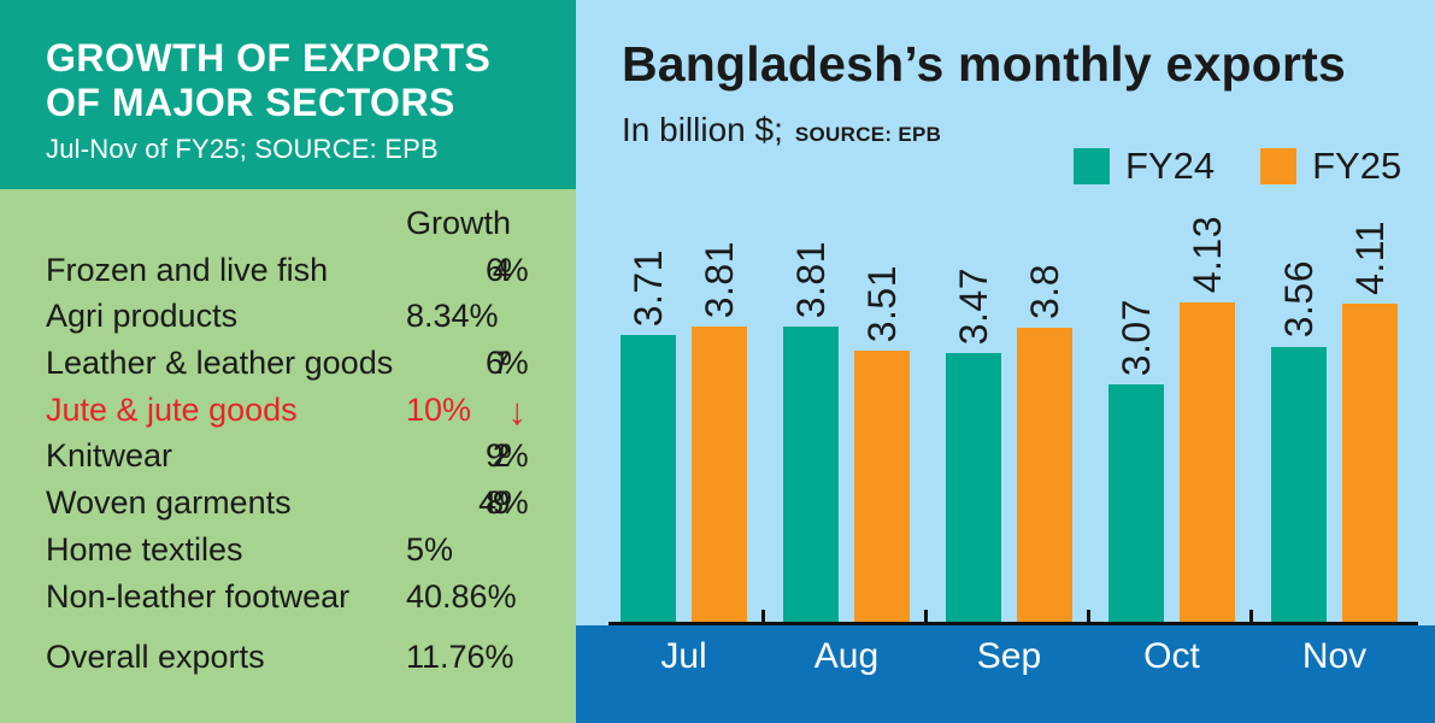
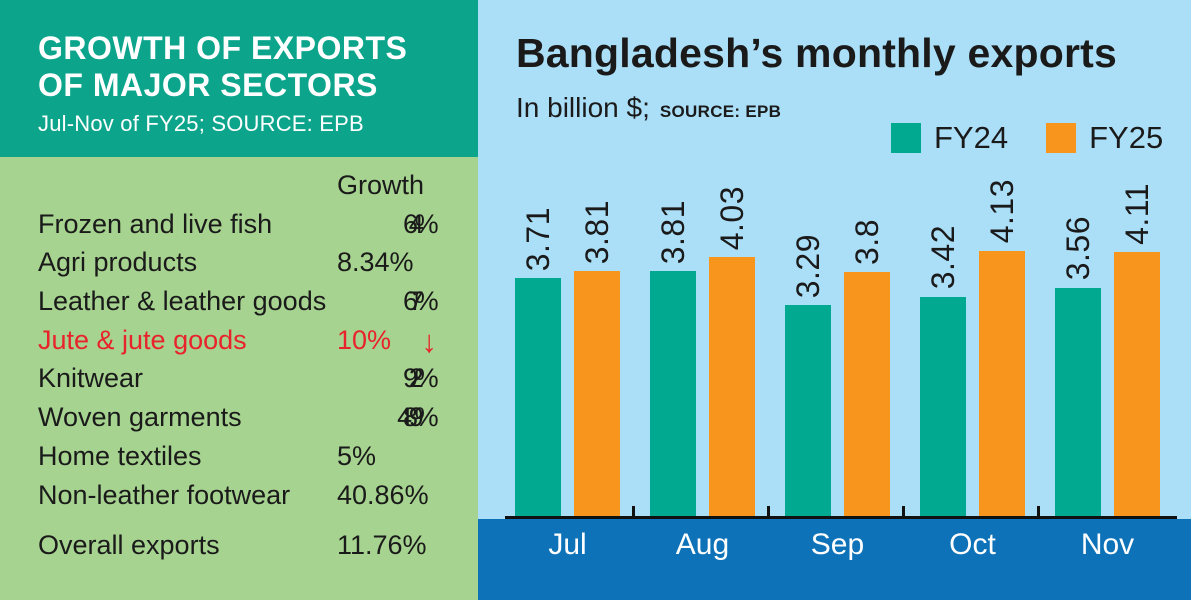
FY25/Aug: 3.51 -> 4.03
FY24/Sep: 3.47 -> 3.29
FY24/Oct: 3.07 -> 3.42
